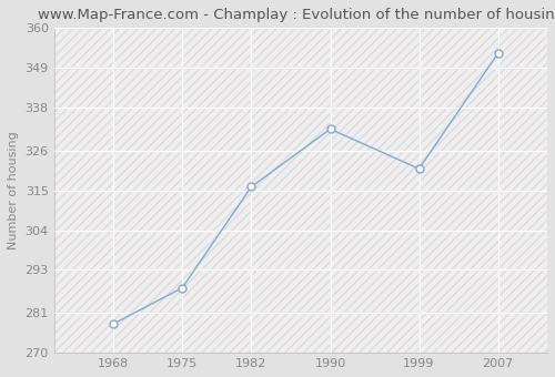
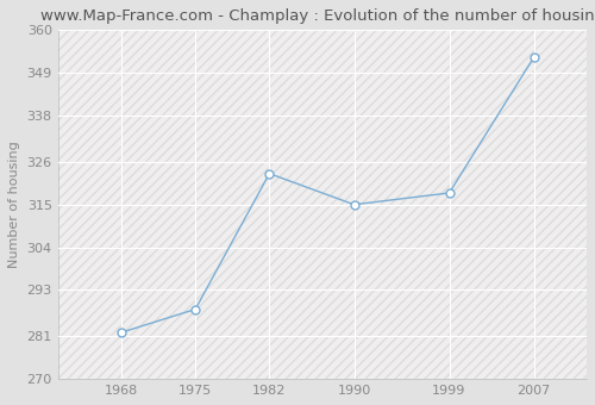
1968: 278 -> 282
1982: 316 -> 323
1990: 332 -> 315
1999: 321 -> 318
